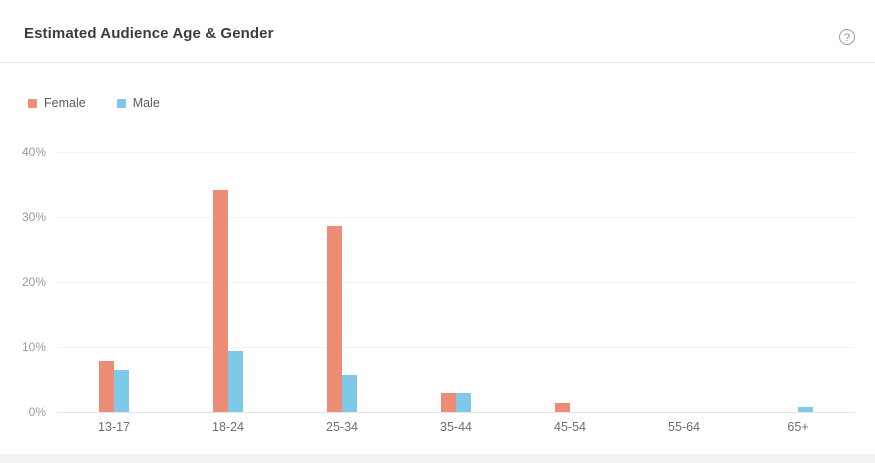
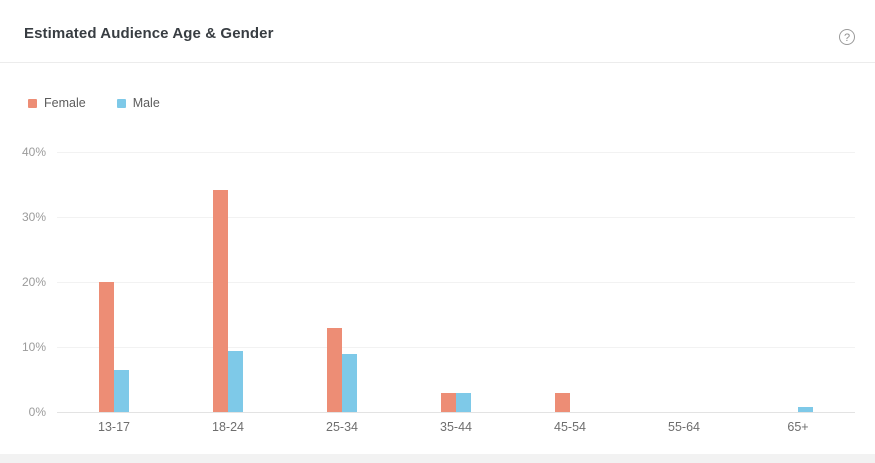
Female/13-17: 8% -> 20%
Female/25-34: 29% -> 13%
Male/25-34: 6% -> 9%
Female/45-54: 1% -> 3%
